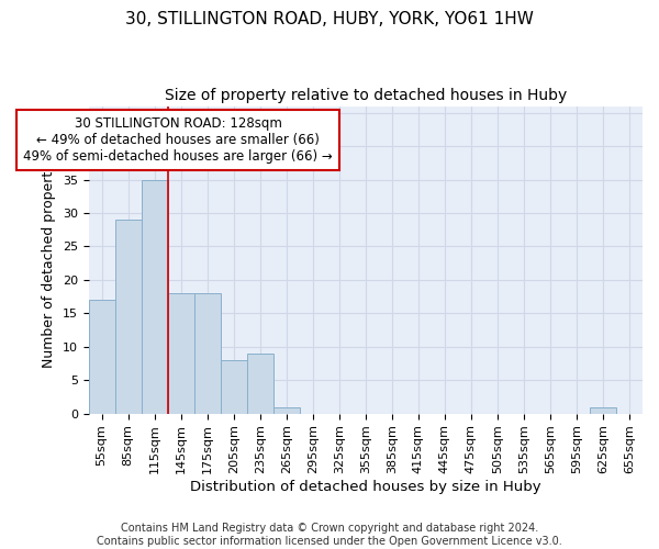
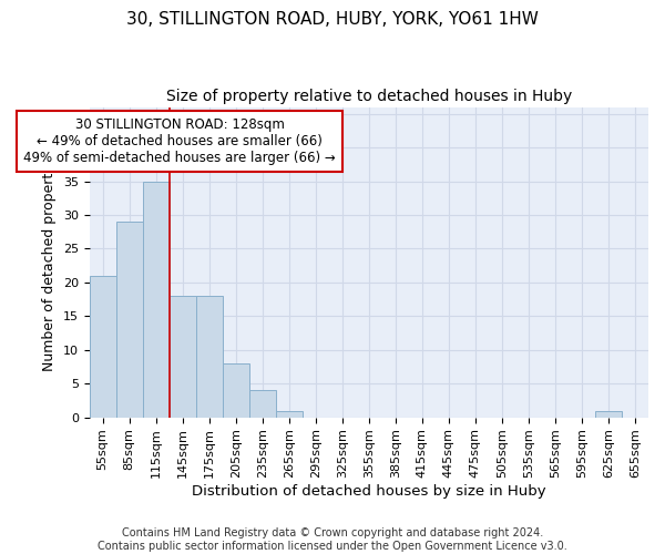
55sqm: 17 -> 21
235sqm: 9 -> 4
